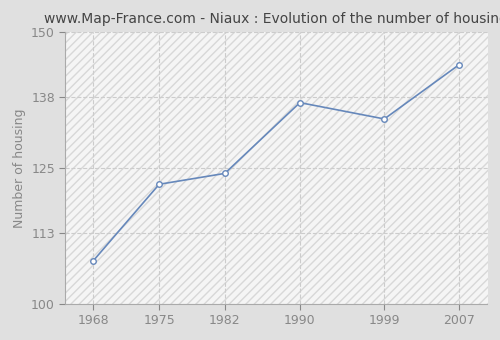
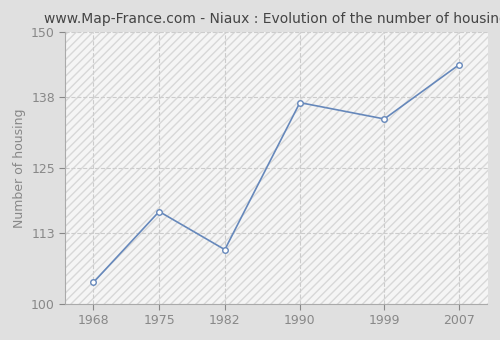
1968: 108 -> 104
1975: 122 -> 117
1982: 124 -> 110
